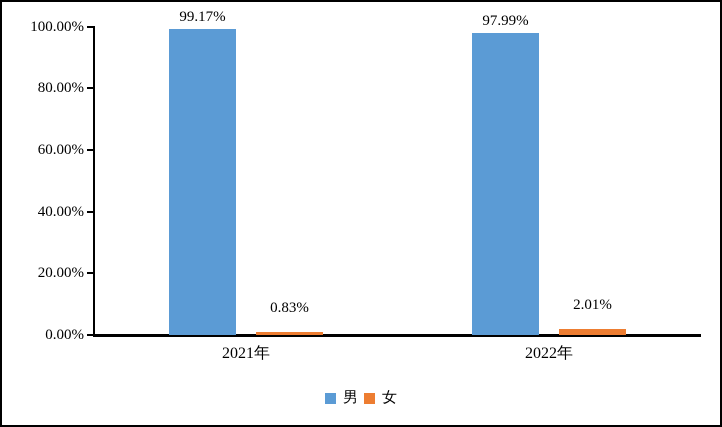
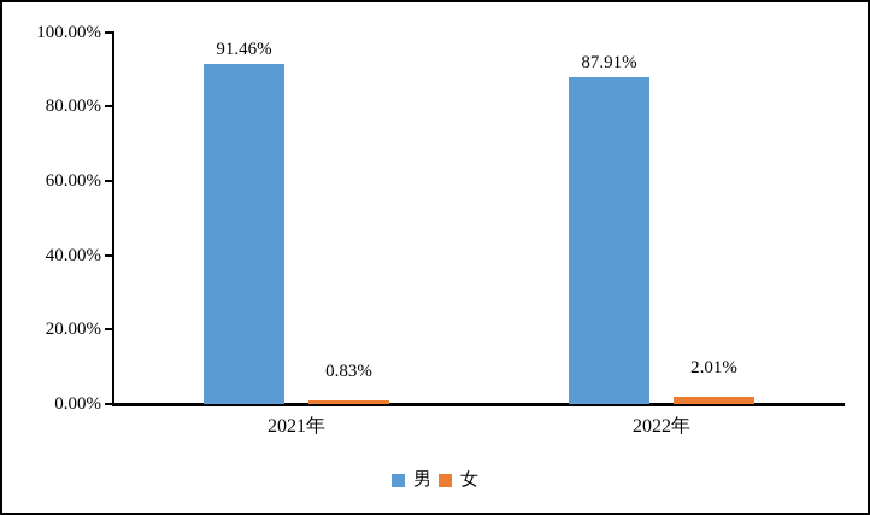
男/2021年: 99.17% -> 91.46%
男/2022年: 97.99% -> 87.91%
